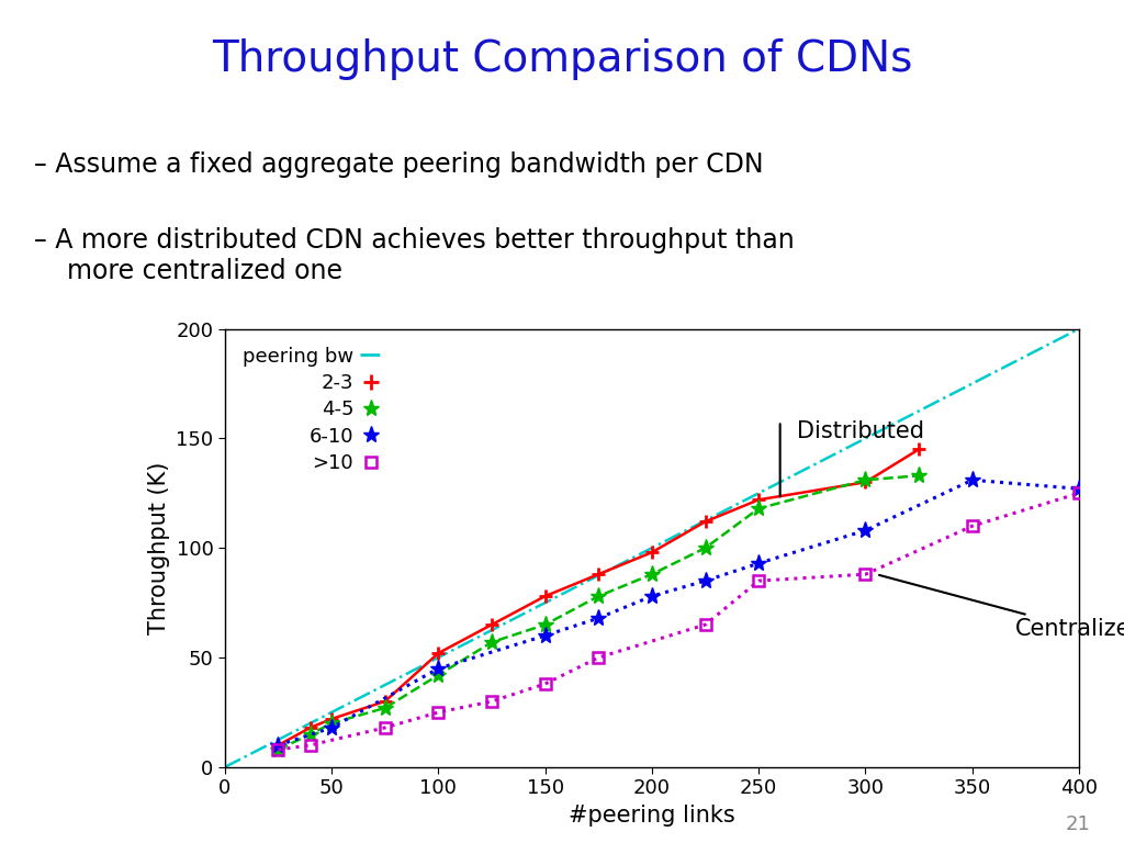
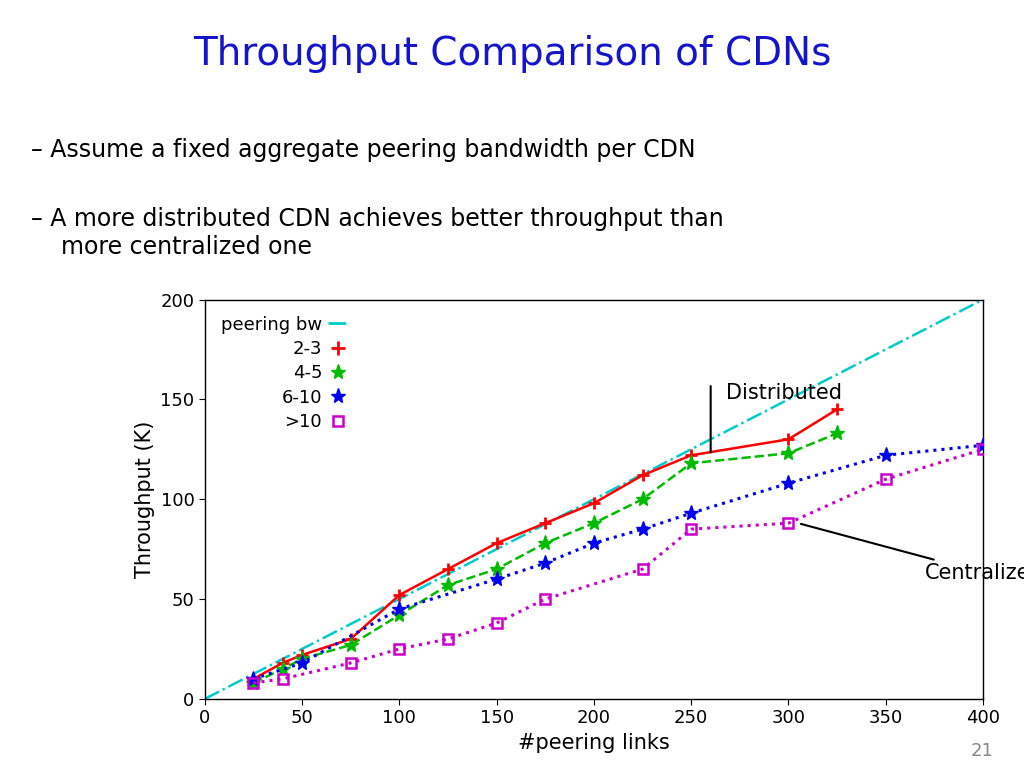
4-5/300: 131 -> 123
6-10/350: 131 -> 122
